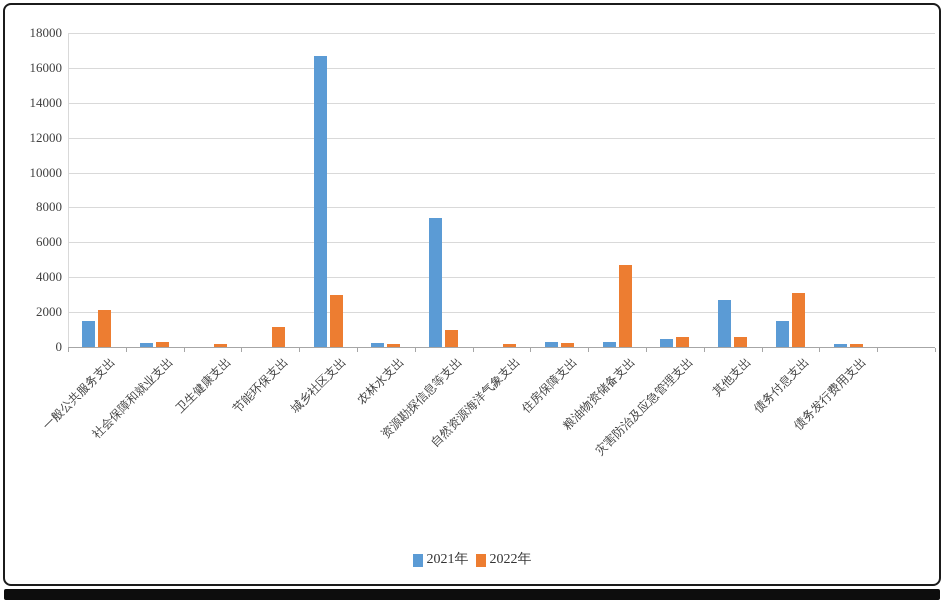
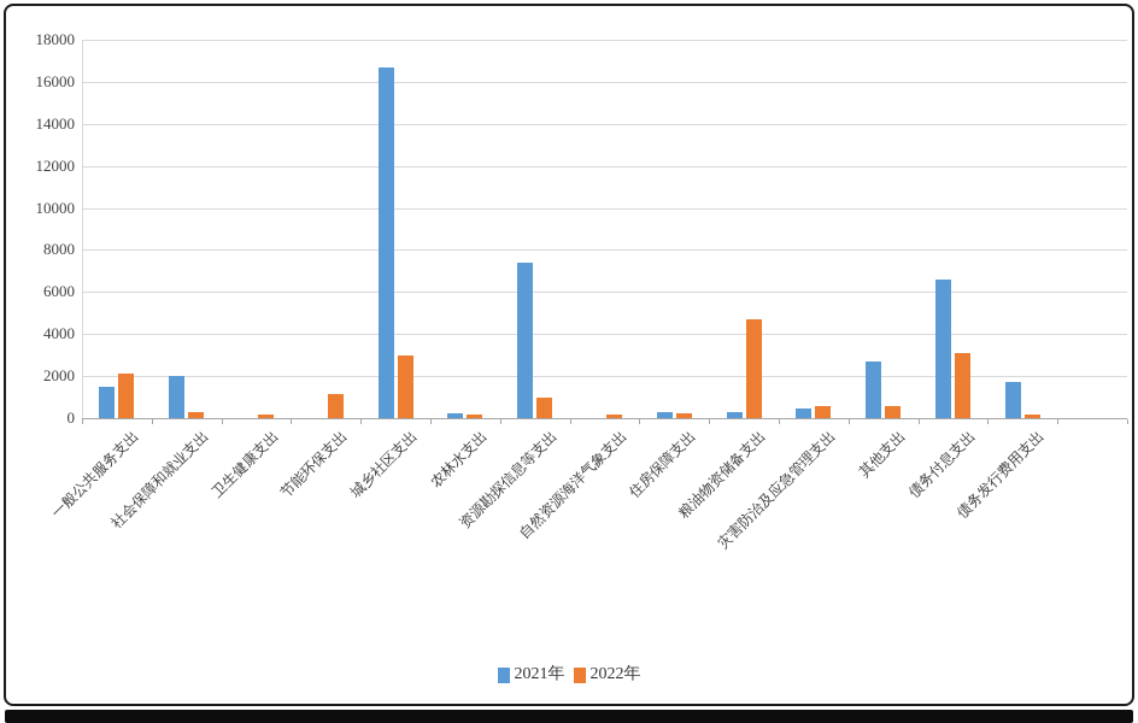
2021年/社会保障和就业支出: 200 -> 2000
2021年/债务付息支出: 1500 -> 6600
2021年/债务发行费用支出: 200 -> 1700
